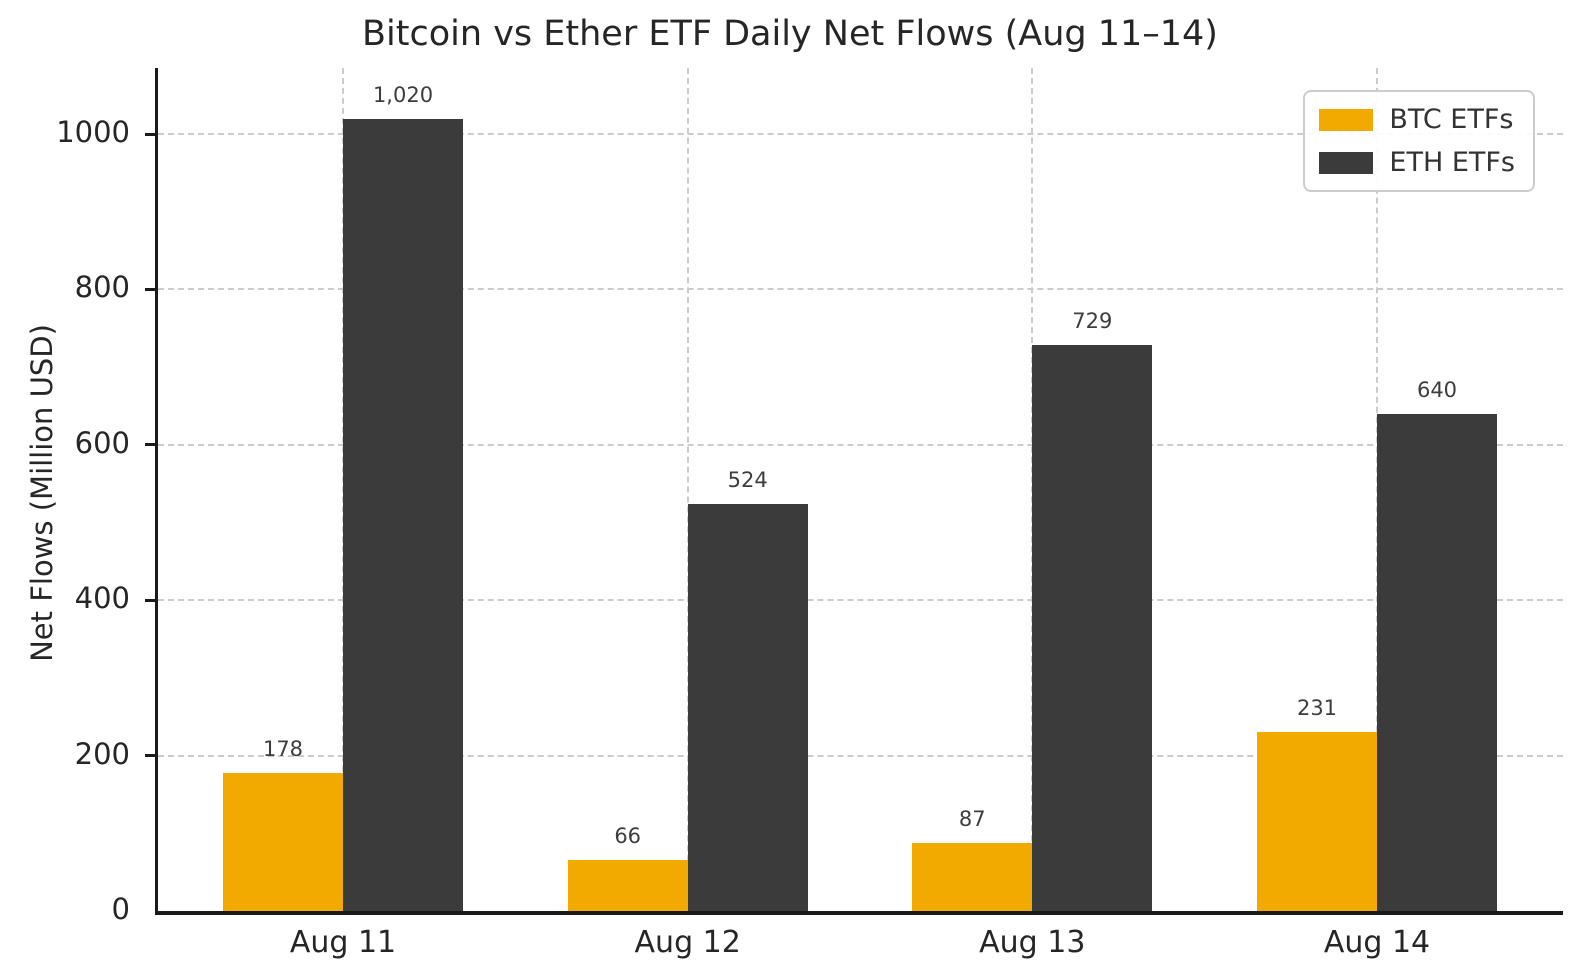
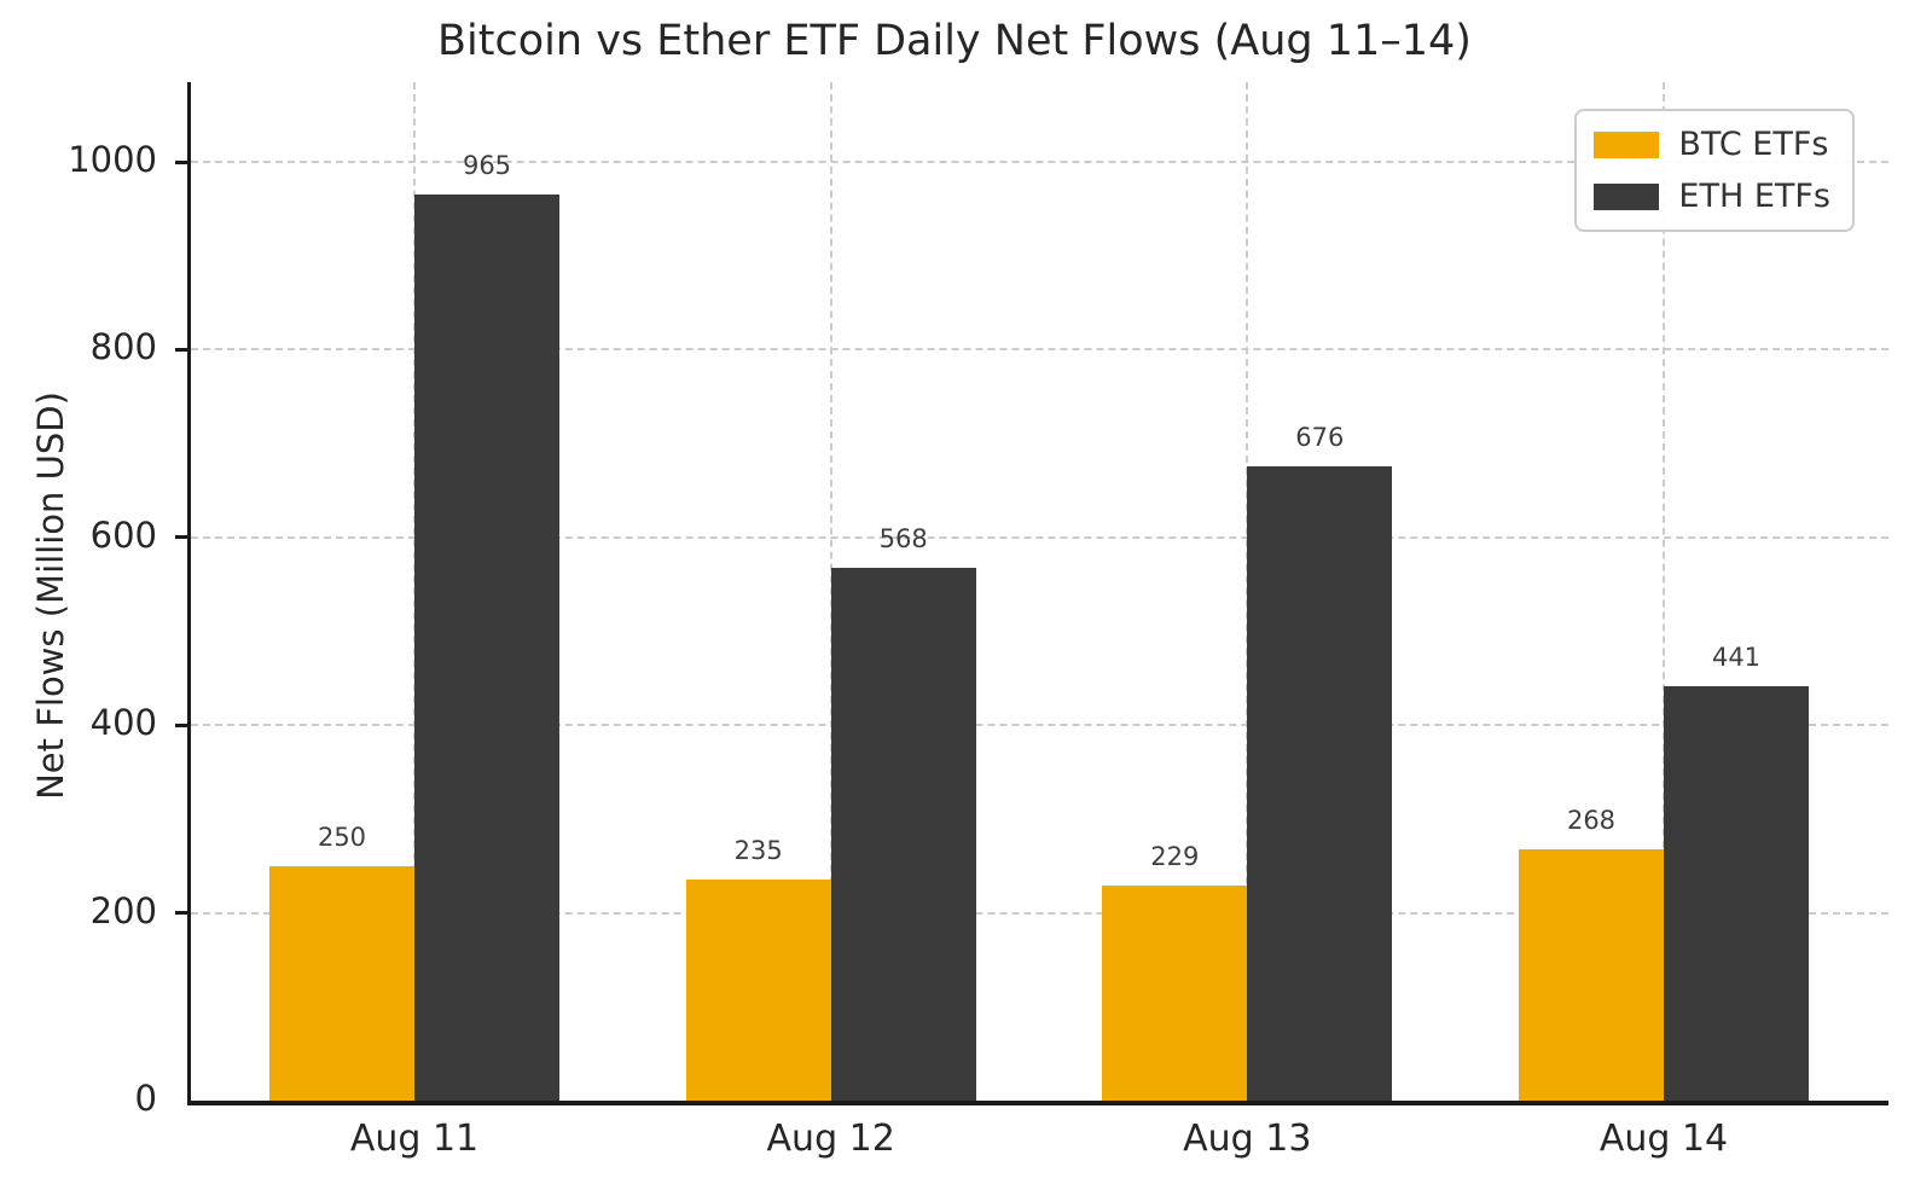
BTC ETFs/Aug 11: 178 -> 250
ETH ETFs/Aug 11: 1,020 -> 965
BTC ETFs/Aug 12: 66 -> 235
ETH ETFs/Aug 12: 524 -> 568
BTC ETFs/Aug 13: 87 -> 229
ETH ETFs/Aug 13: 729 -> 676
BTC ETFs/Aug 14: 231 -> 268
ETH ETFs/Aug 14: 640 -> 441
